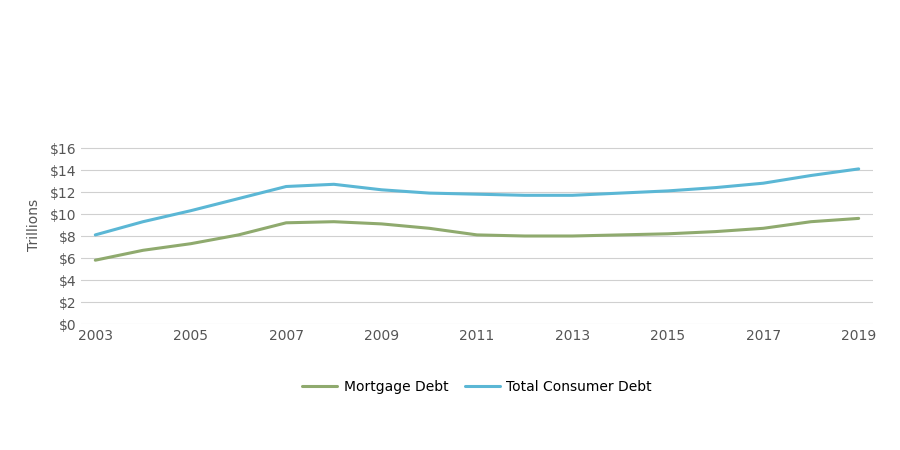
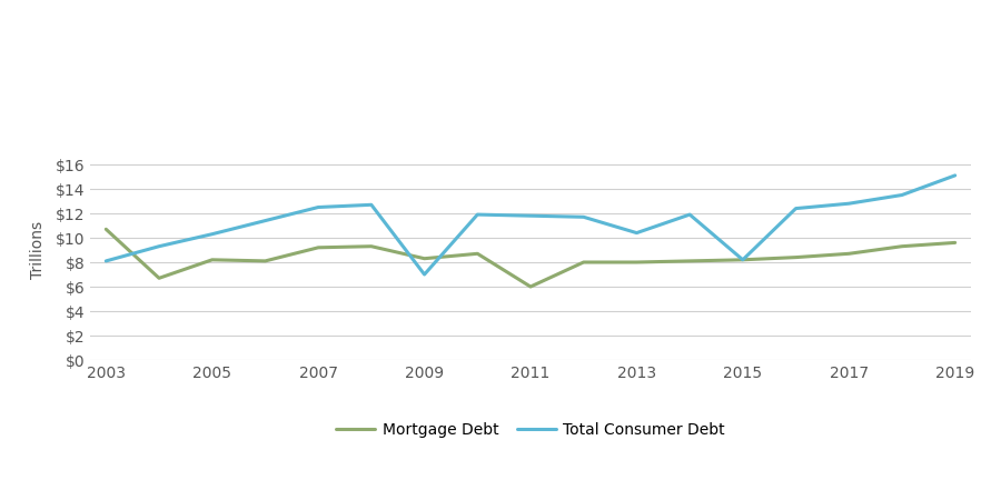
Mortgage Debt/2003: $5.8 -> $10.7
Mortgage Debt/2005: $7.3 -> $8.2
Mortgage Debt/2009: $9.1 -> $8.3
Total Consumer Debt/2009: $12.2 -> $7.0
Mortgage Debt/2011: $8.1 -> $6.0
Total Consumer Debt/2013: $11.7 -> $10.4
Total Consumer Debt/2015: $12.1 -> $8.2
Total Consumer Debt/2019: $14.1 -> $15.1
